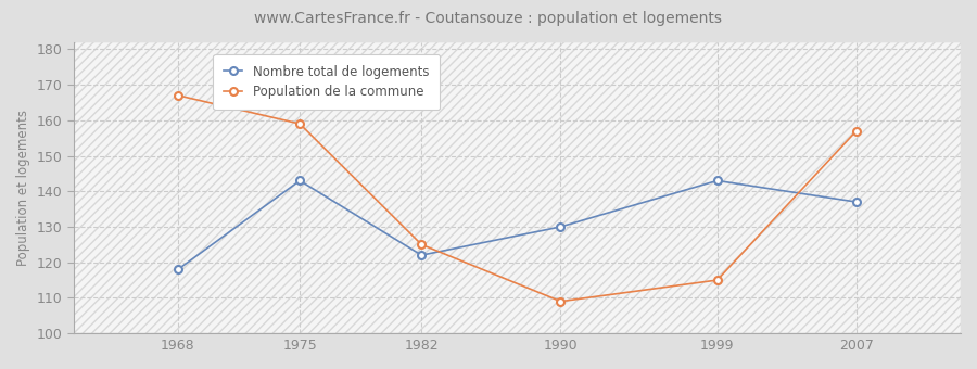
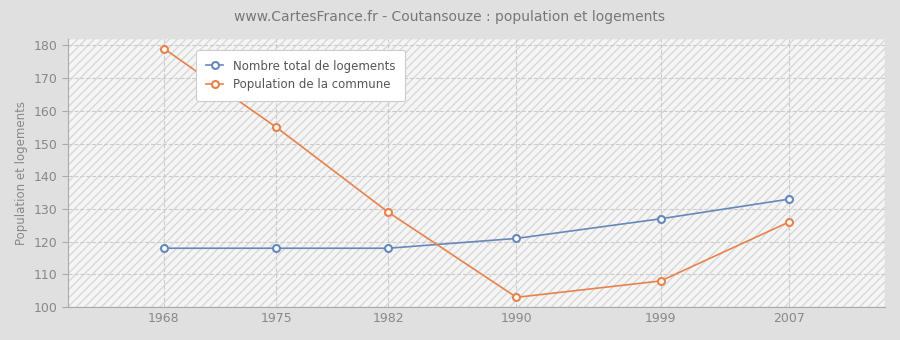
Population de la commune/1968: 167 -> 179
Nombre total de logements/1975: 143 -> 118
Population de la commune/1975: 159 -> 155
Nombre total de logements/1982: 122 -> 118
Population de la commune/1982: 125 -> 129
Nombre total de logements/1990: 130 -> 121
Population de la commune/1990: 109 -> 103
Nombre total de logements/1999: 143 -> 127
Population de la commune/1999: 115 -> 108
Nombre total de logements/2007: 137 -> 133
Population de la commune/2007: 157 -> 126
